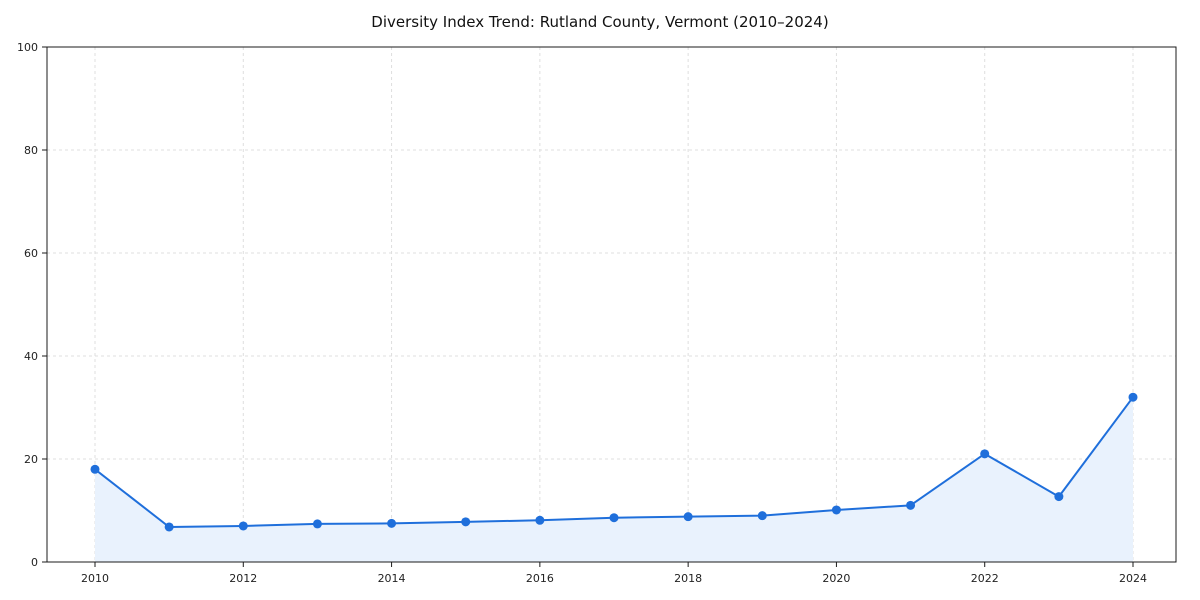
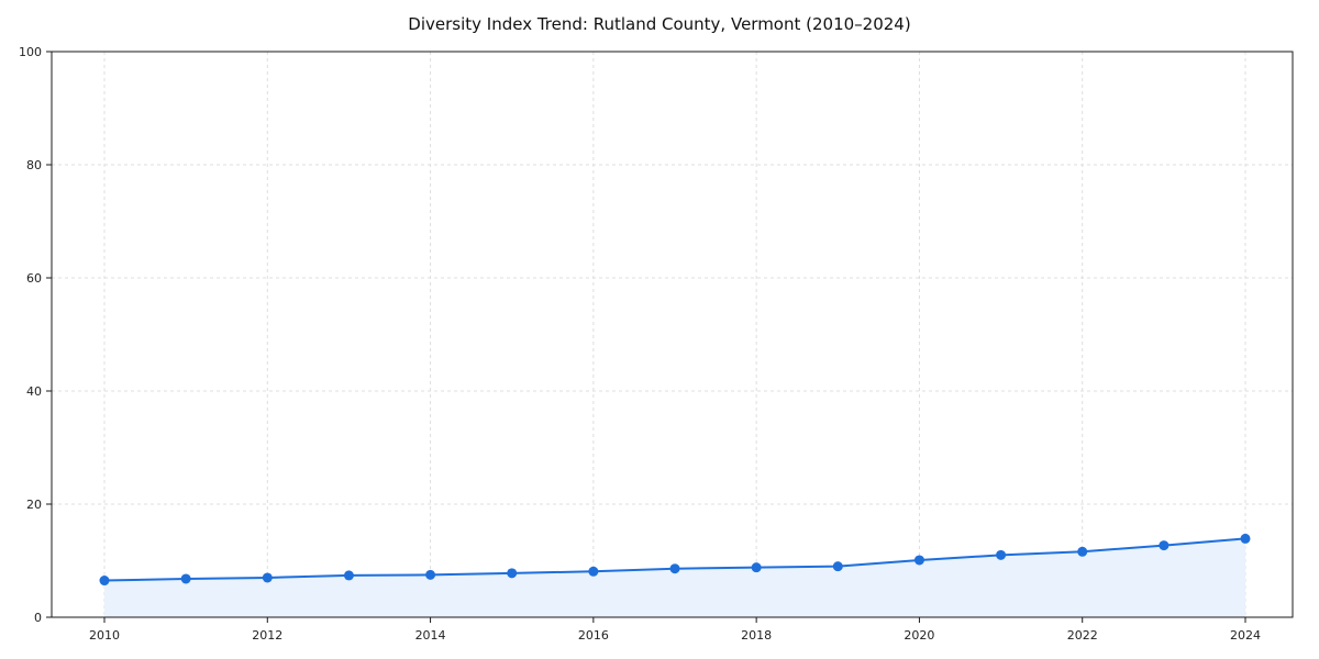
2010: 18 -> 6
2022: 21 -> 12
2024: 32 -> 14
